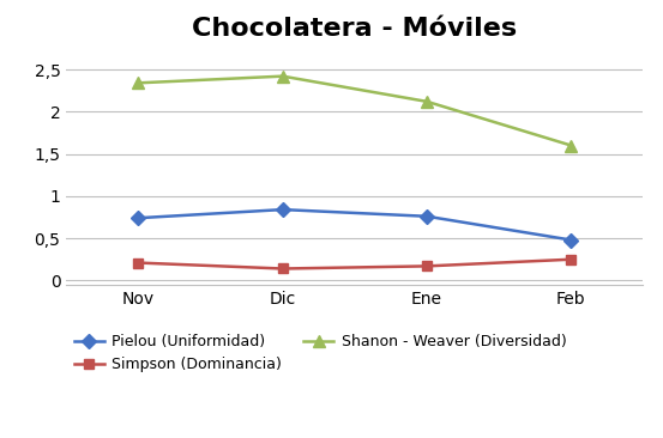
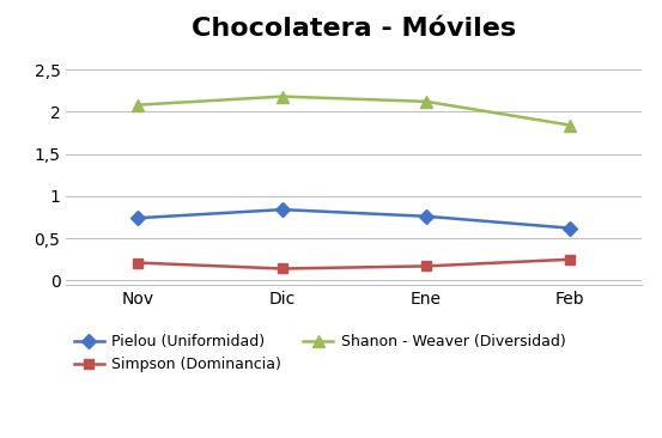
Shanon - Weaver (Diversidad)/Nov: 2,34 -> 2,08
Shanon - Weaver (Diversidad)/Dic: 2,42 -> 2,18
Pielou (Uniformidad)/Feb: 0,48 -> 0,62
Shanon - Weaver (Diversidad)/Feb: 1,60 -> 1,84
